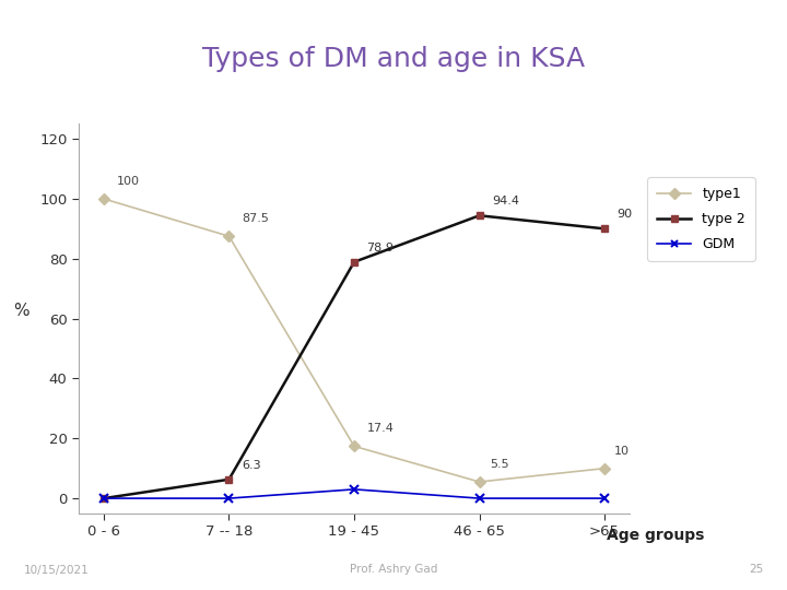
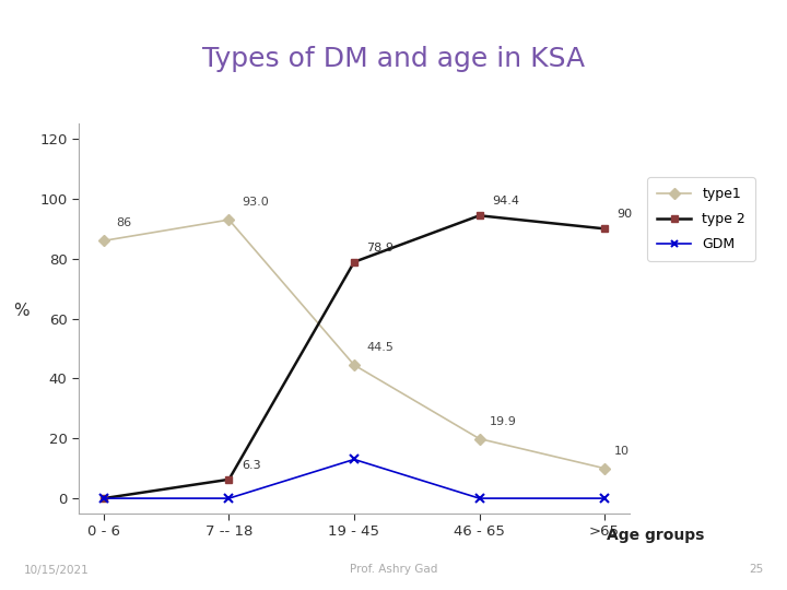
type1/0 - 6: 100 -> 86
type1/7 -- 18: 87.5 -> 93.0
type1/19 - 45: 17.4 -> 44.5
GDM/19 - 45: 3 -> 13
type1/46 - 65: 5.5 -> 19.9
